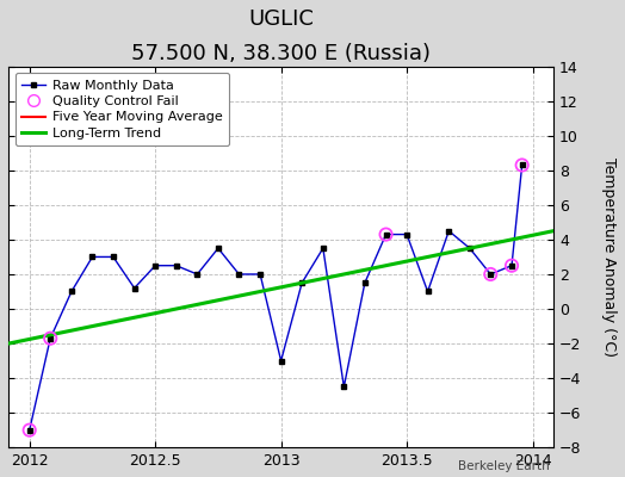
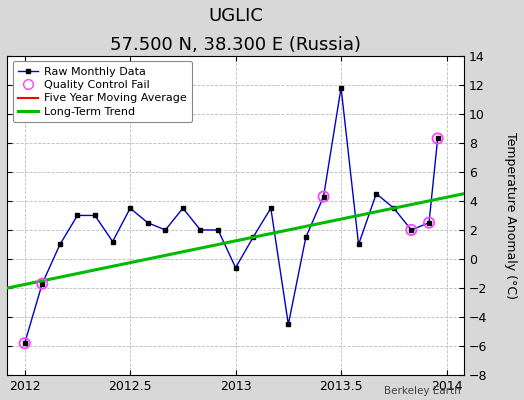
Raw Monthly Data/2012: -7.0 -> -5.8
Quality Control Fail/2012: -7.0 -> -5.8
Raw Monthly Data/2012.5: 2.5 -> 3.5
Raw Monthly Data/2013: -3.0 -> -0.6
Raw Monthly Data/2013.5: 4.3 -> 11.8
